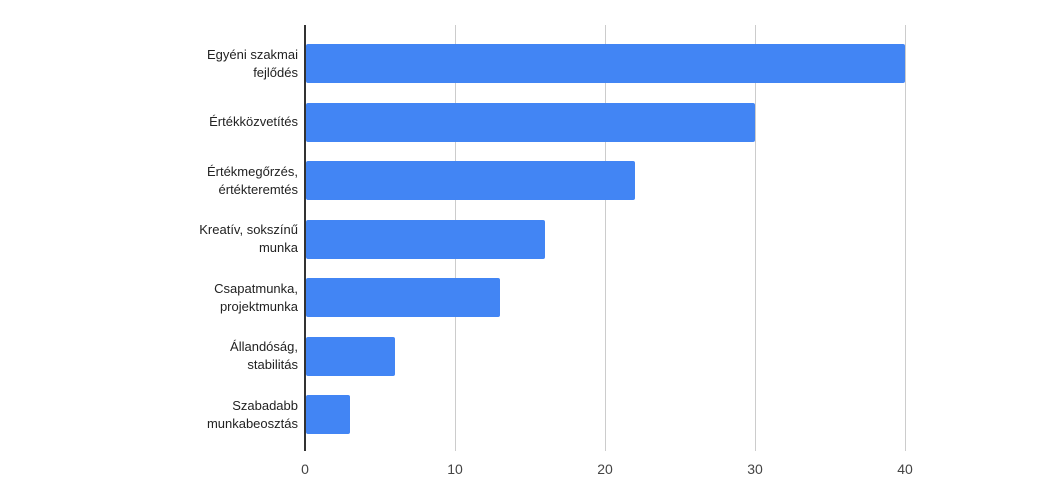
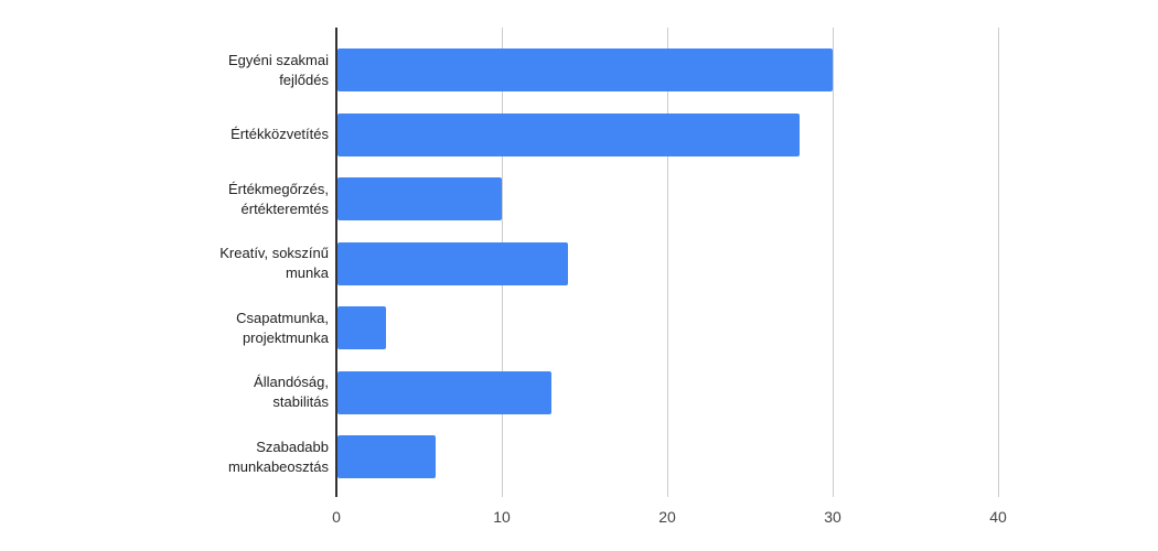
Egyéni szakmai fejlődés: 40 -> 30
Értékközvetítés: 30 -> 28
Értékmegőrzés, értékteremtés: 22 -> 10
Kreatív, sokszínű munka: 16 -> 14
Csapatmunka, projektmunka: 13 -> 3
Állandóság, stabilitás: 6 -> 13
Szabadabb munkabeosztás: 3 -> 6
